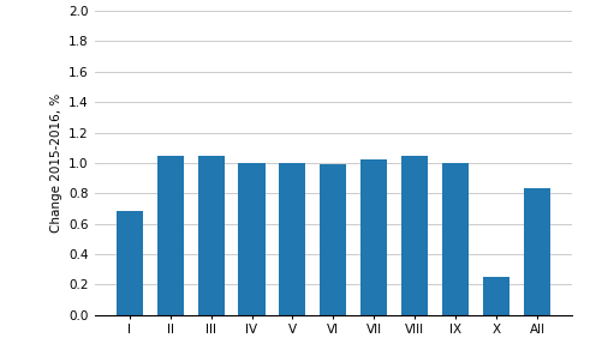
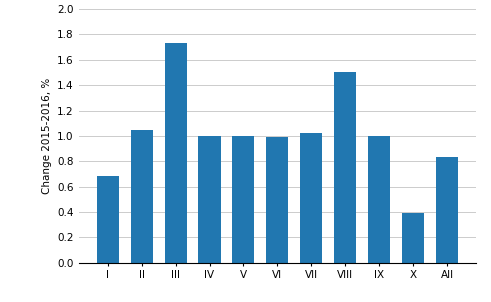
III: 1.05 -> 1.73
VIII: 1.05 -> 1.50
X: 0.25 -> 0.39
